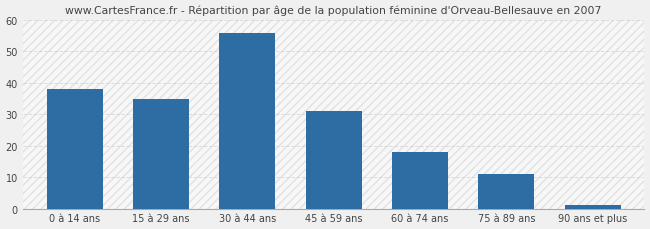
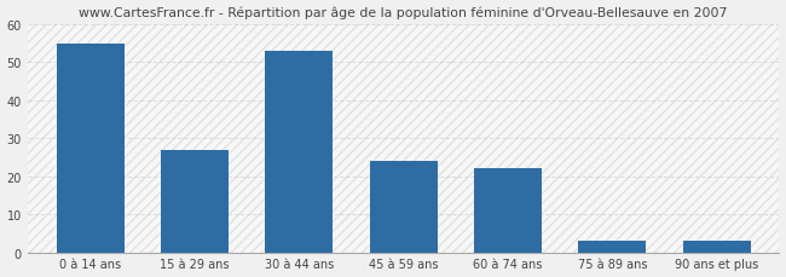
0 à 14 ans: 38 -> 55
15 à 29 ans: 35 -> 27
30 à 44 ans: 56 -> 53
45 à 59 ans: 31 -> 24
60 à 74 ans: 18 -> 22
75 à 89 ans: 11 -> 3
90 ans et plus: 1 -> 3
